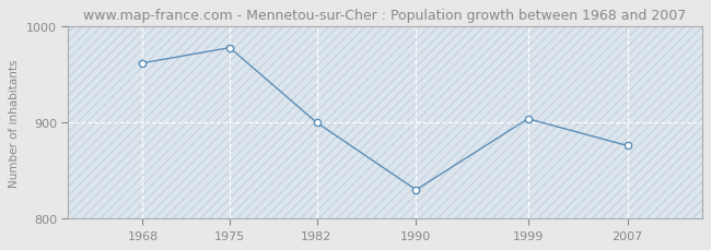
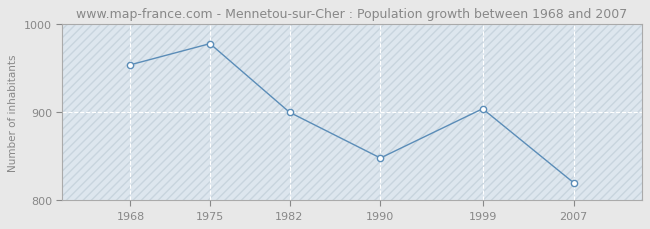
1968: 962 -> 954
1990: 830 -> 848
2007: 876 -> 820
